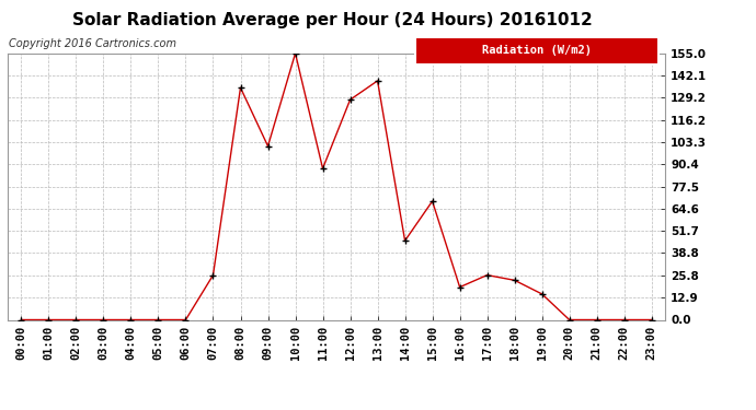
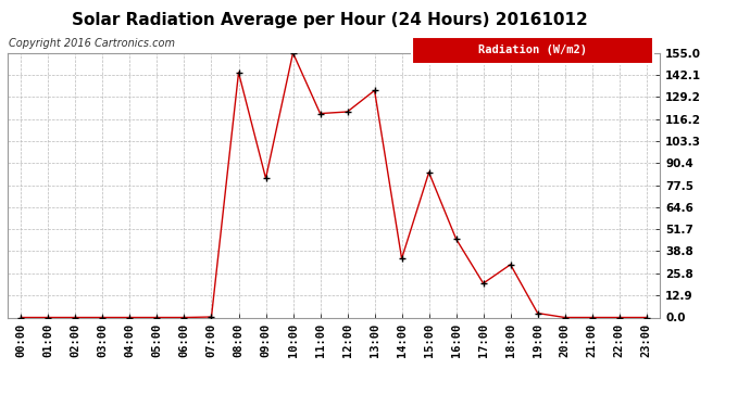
07:00: 26 -> 0
08:00: 135 -> 144
09:00: 101 -> 82
11:00: 88 -> 120
12:00: 128 -> 120
13:00: 139 -> 133
14:00: 46 -> 34
15:00: 69 -> 85
16:00: 19 -> 46
17:00: 26 -> 20
18:00: 23 -> 31
19:00: 15 -> 2
